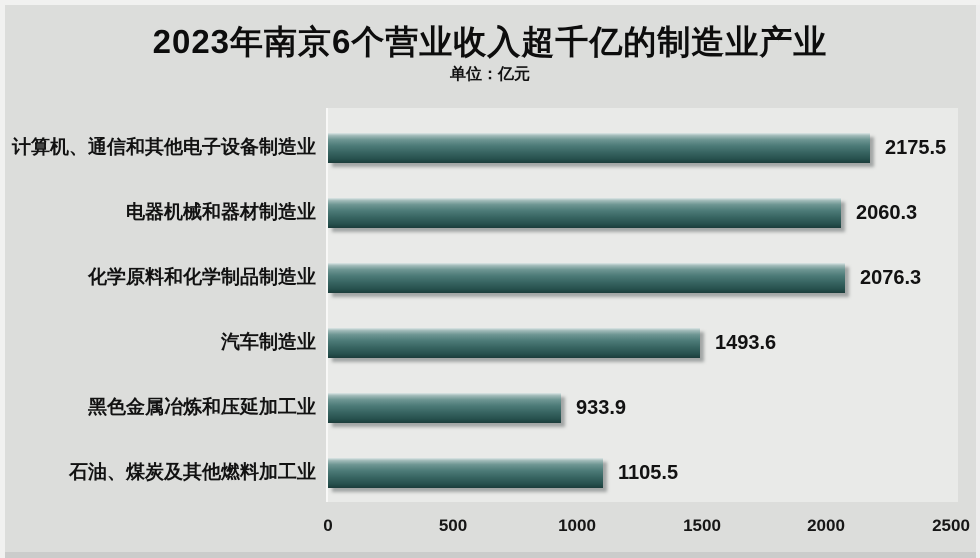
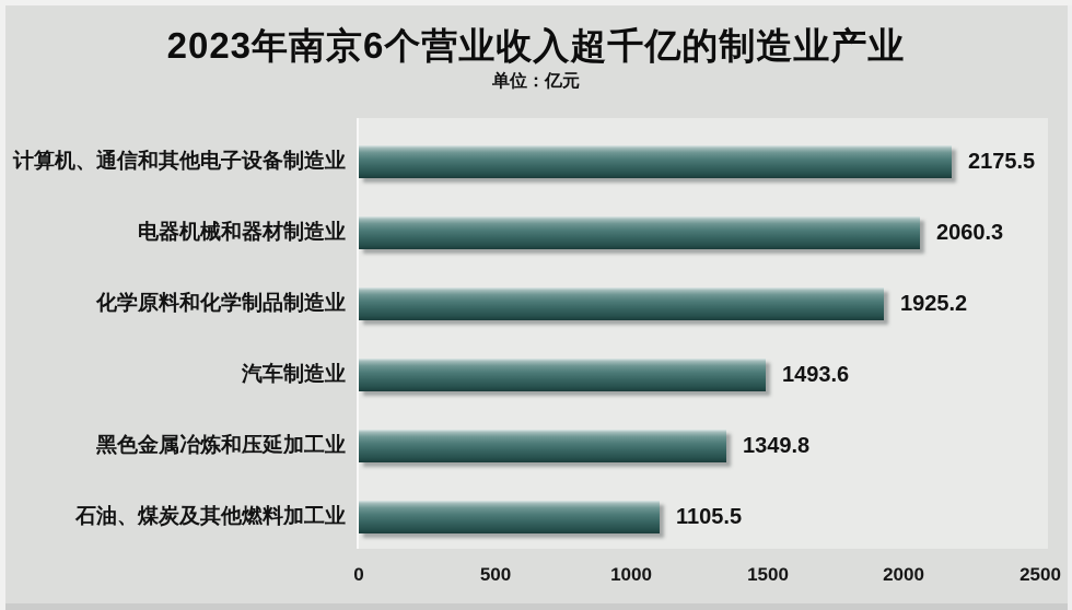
化学原料和化学制品制造业: 2076.3 -> 1925.2
黑色金属冶炼和压延加工业: 933.9 -> 1349.8
